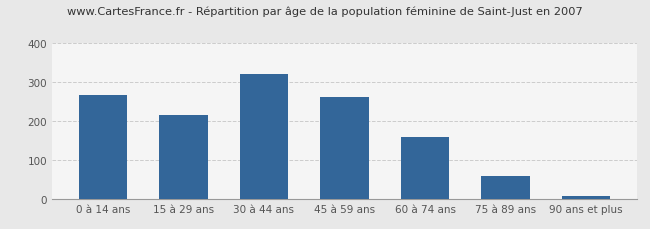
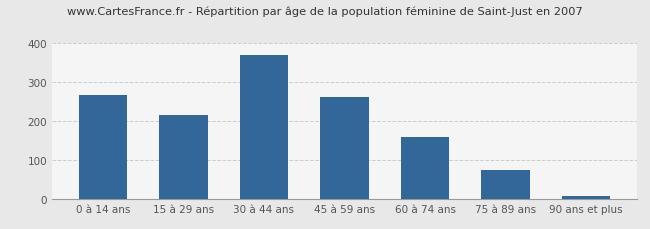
30 à 44 ans: 320 -> 368
75 à 89 ans: 60 -> 75
